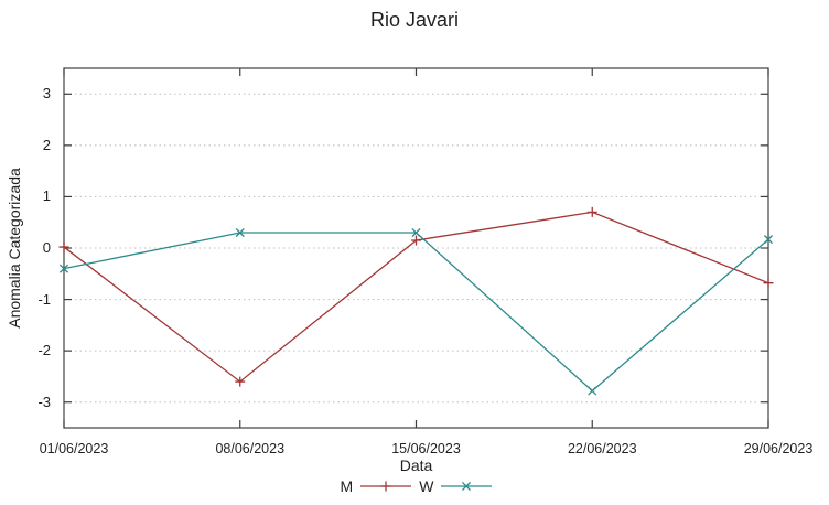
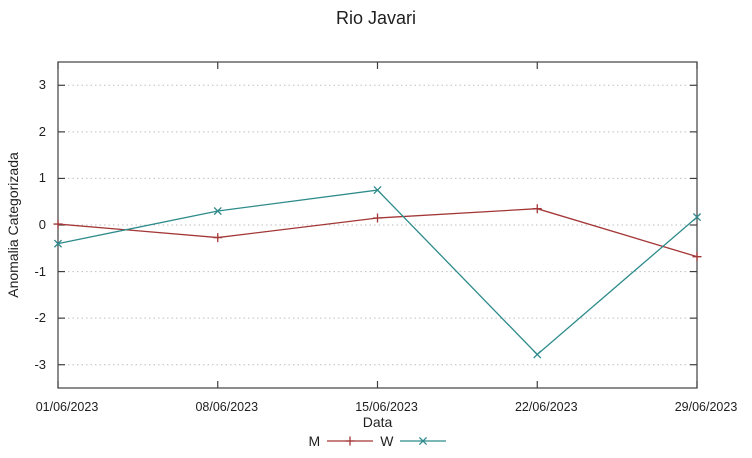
M/08/06/2023: -2.6 -> -0.3
W/15/06/2023: 0.3 -> 0.8
M/22/06/2023: 0.7 -> 0.3
